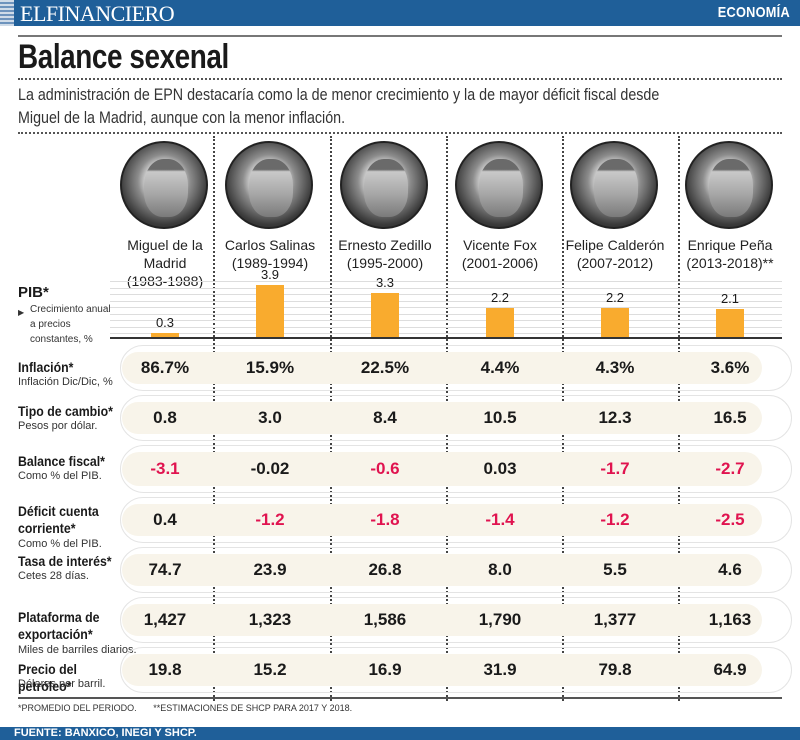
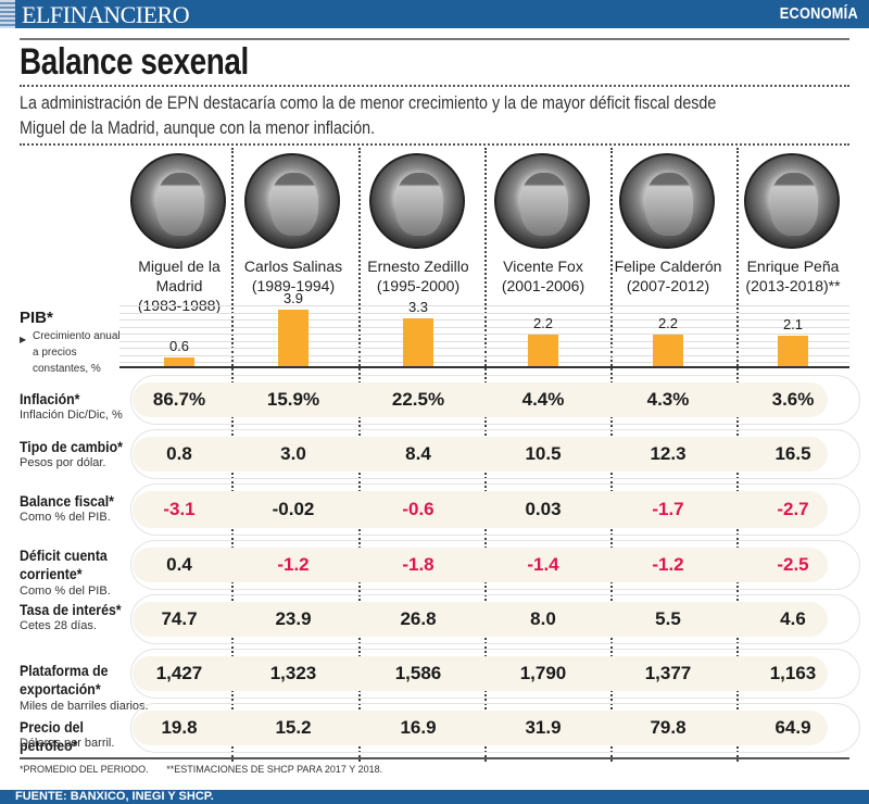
Miguel de la Madrid (1983-1988): 0.3 -> 0.6
